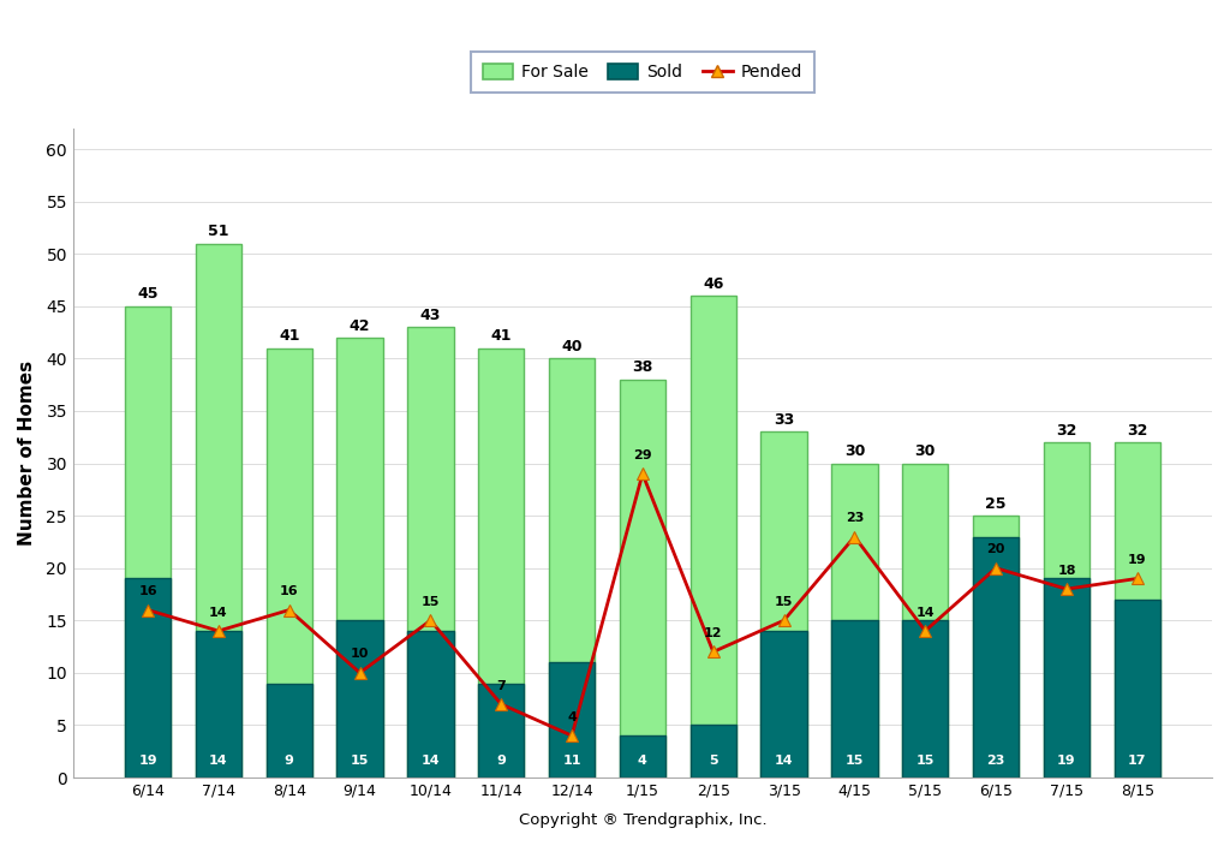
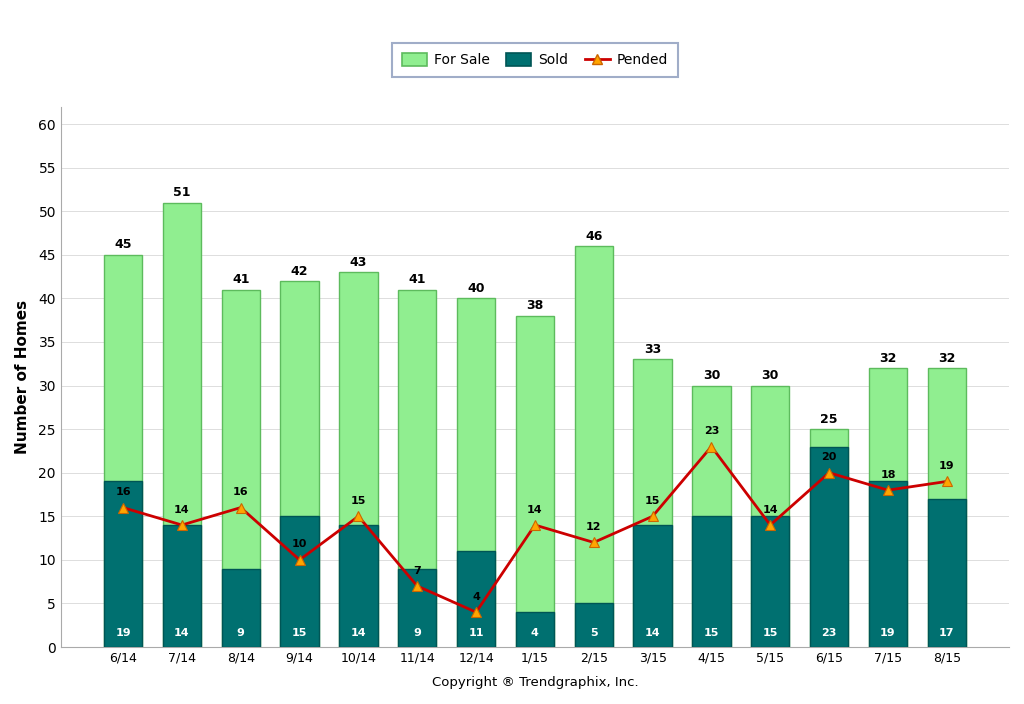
Pended/1/15: 29 -> 14
